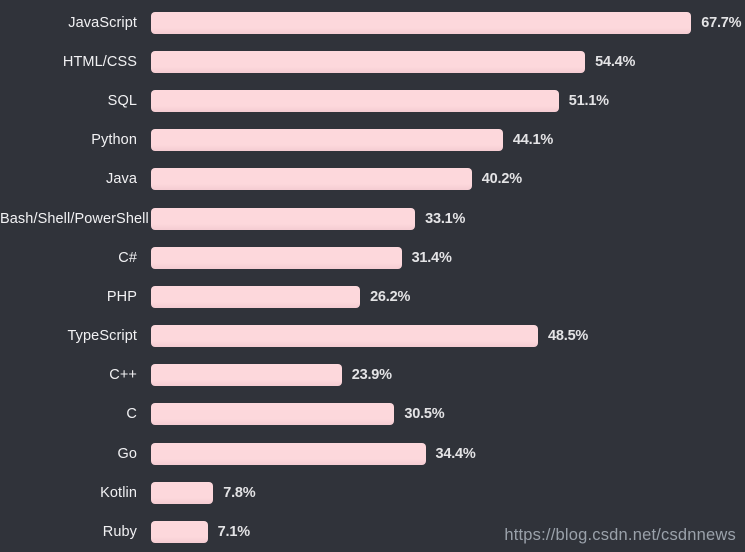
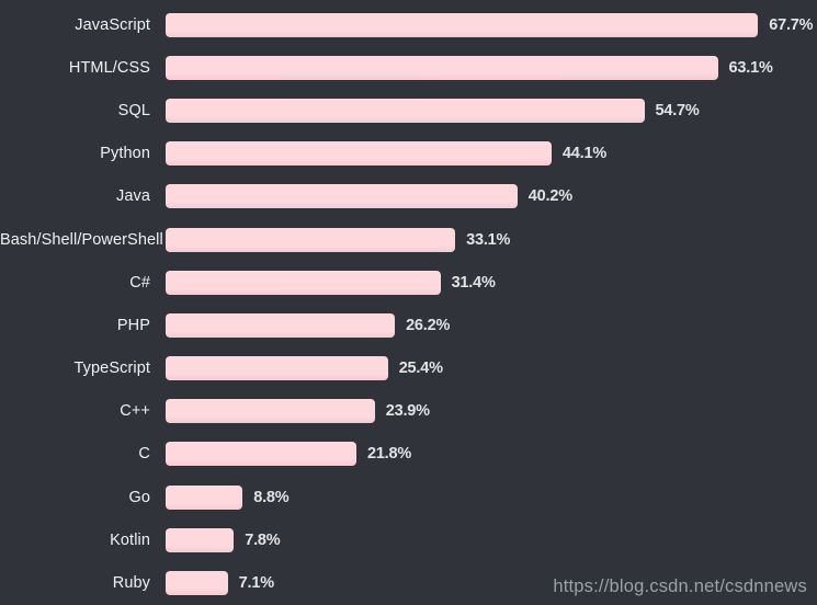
HTML/CSS: 54.4% -> 63.1%
SQL: 51.1% -> 54.7%
TypeScript: 48.5% -> 25.4%
C: 30.5% -> 21.8%
Go: 34.4% -> 8.8%
